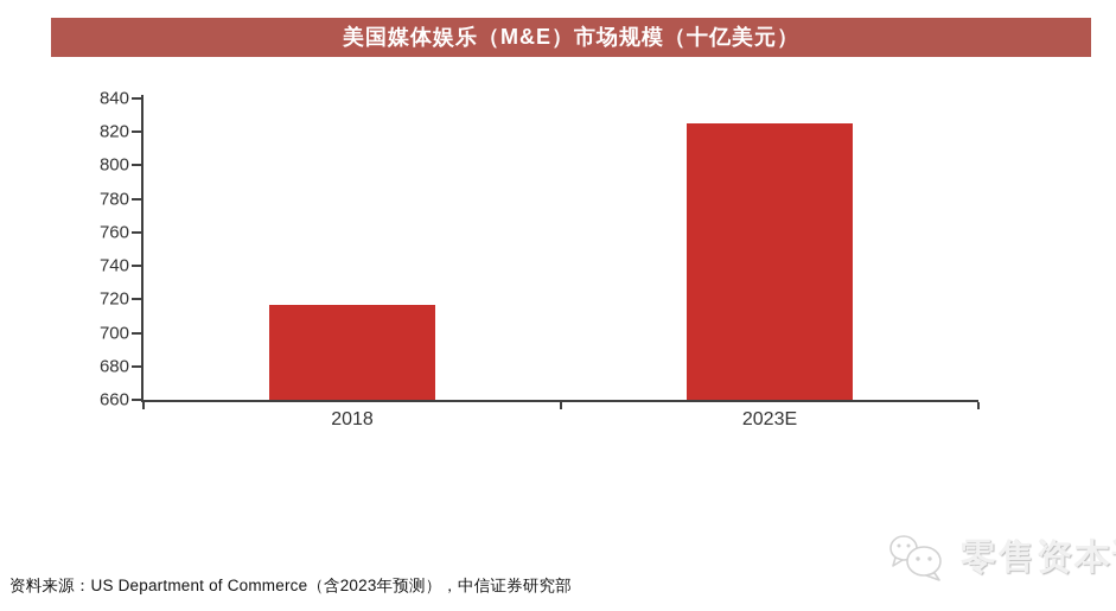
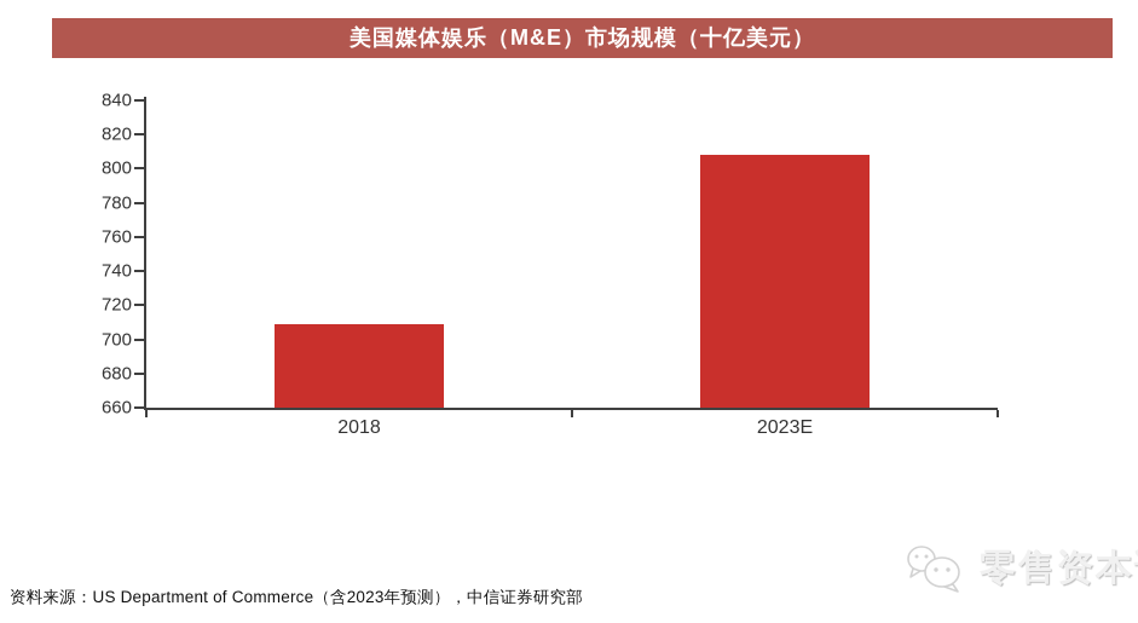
2018: 717 -> 709
2023E: 825 -> 808
